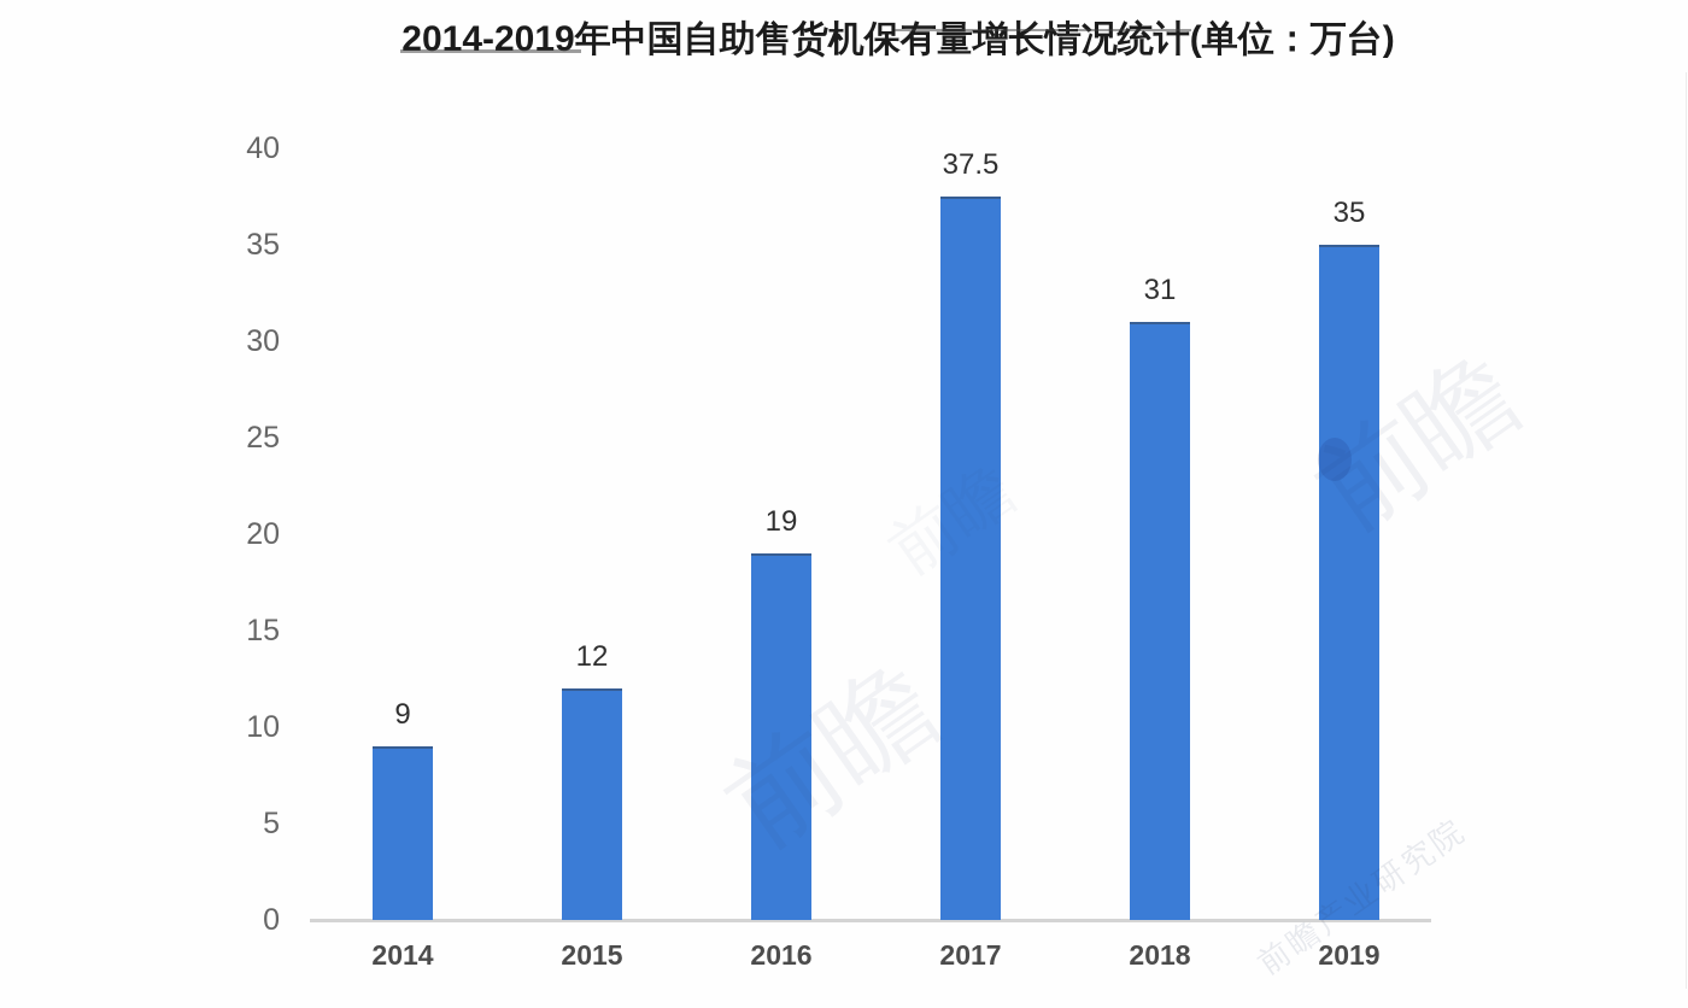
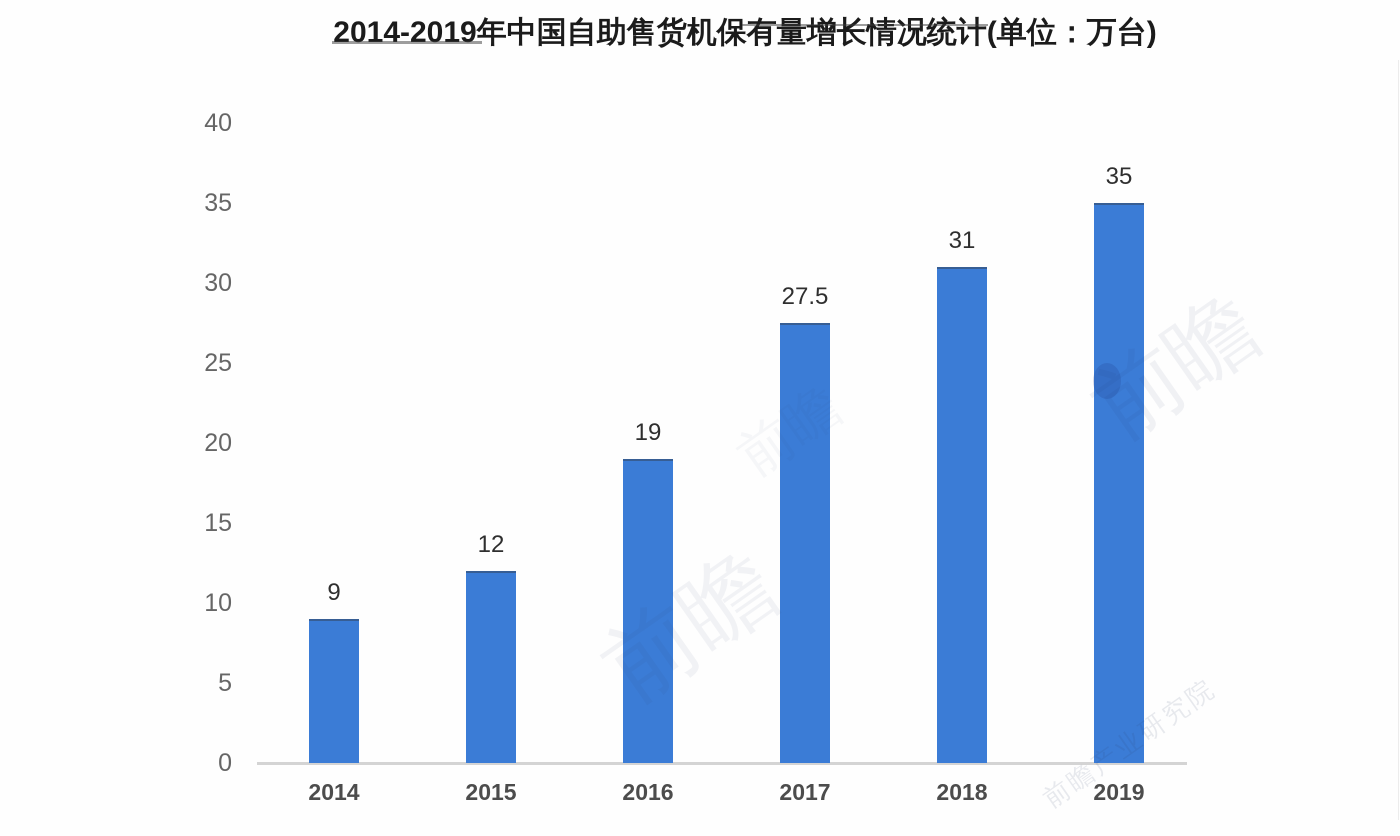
2017: 37.5 -> 27.5
